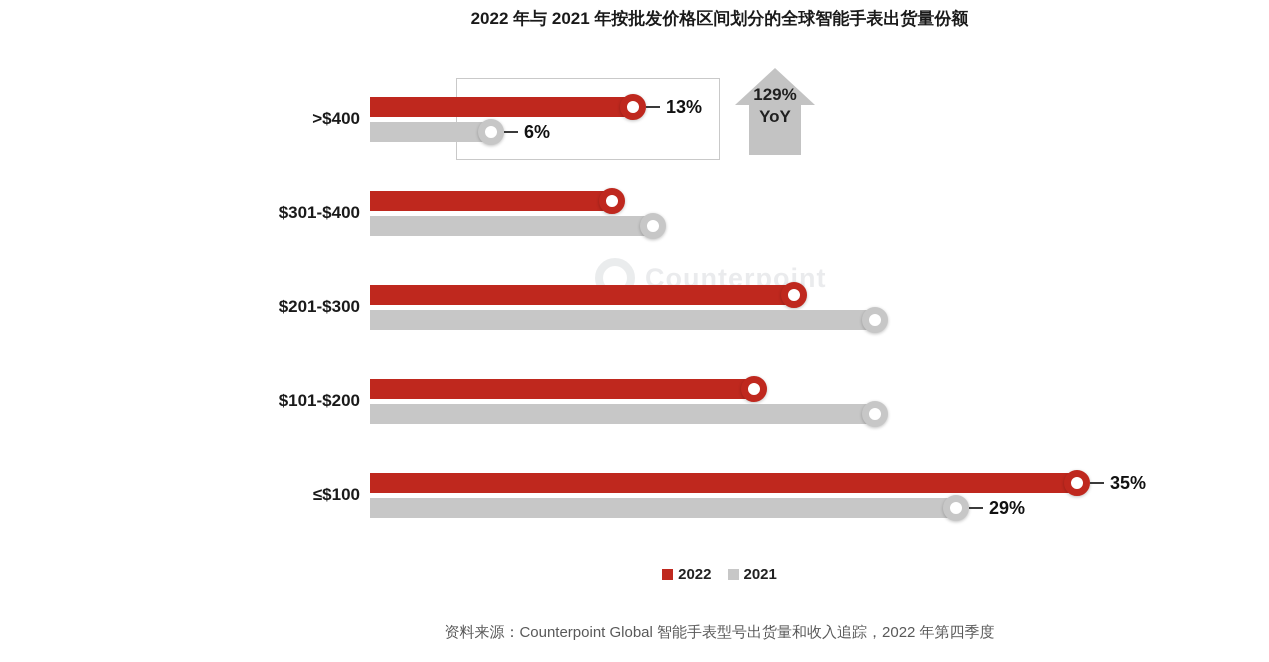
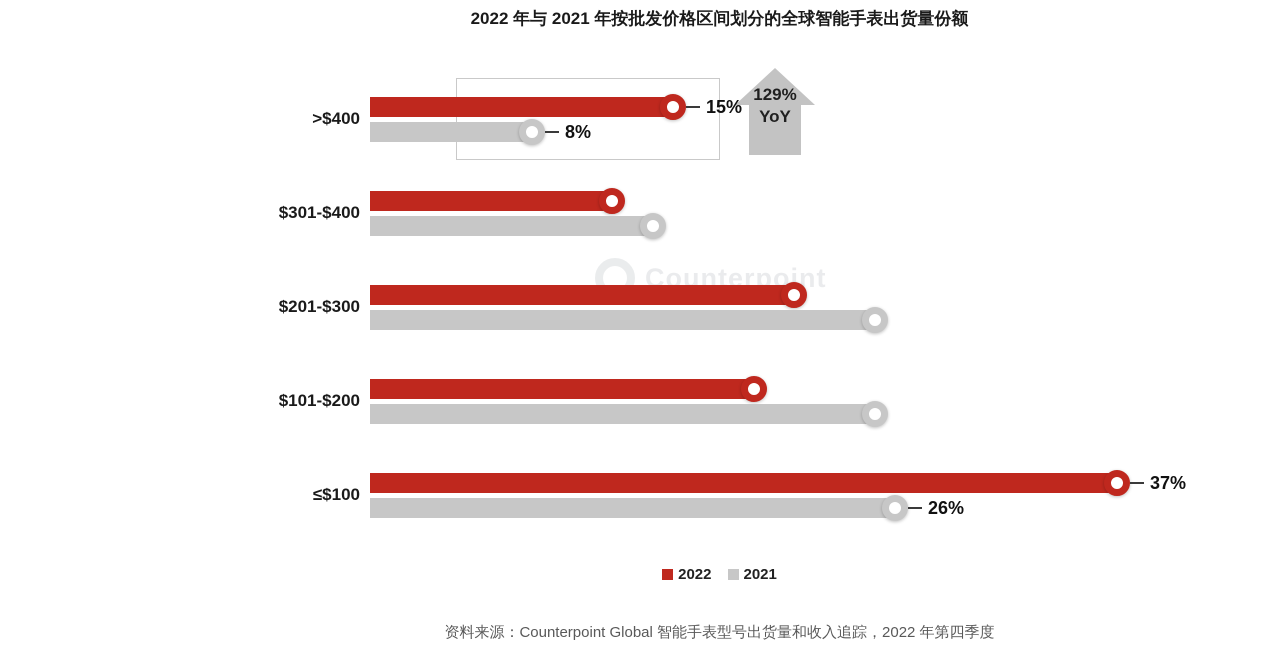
2022/>$400: 13% -> 15%
2021/>$400: 6% -> 8%
2022/≤$100: 35% -> 37%
2021/≤$100: 29% -> 26%
